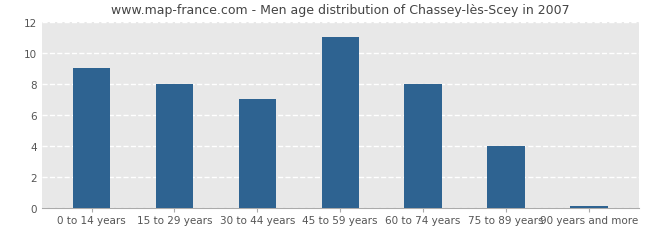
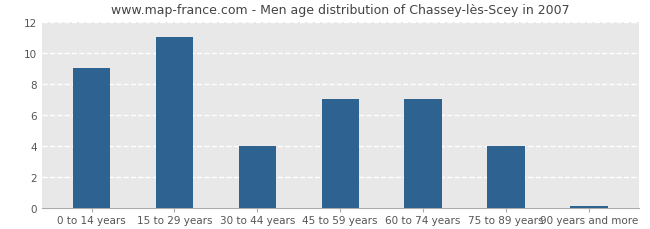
15 to 29 years: 8.0 -> 11.0
30 to 44 years: 7.0 -> 4.0
45 to 59 years: 11.0 -> 7.0
60 to 74 years: 8.0 -> 7.0
